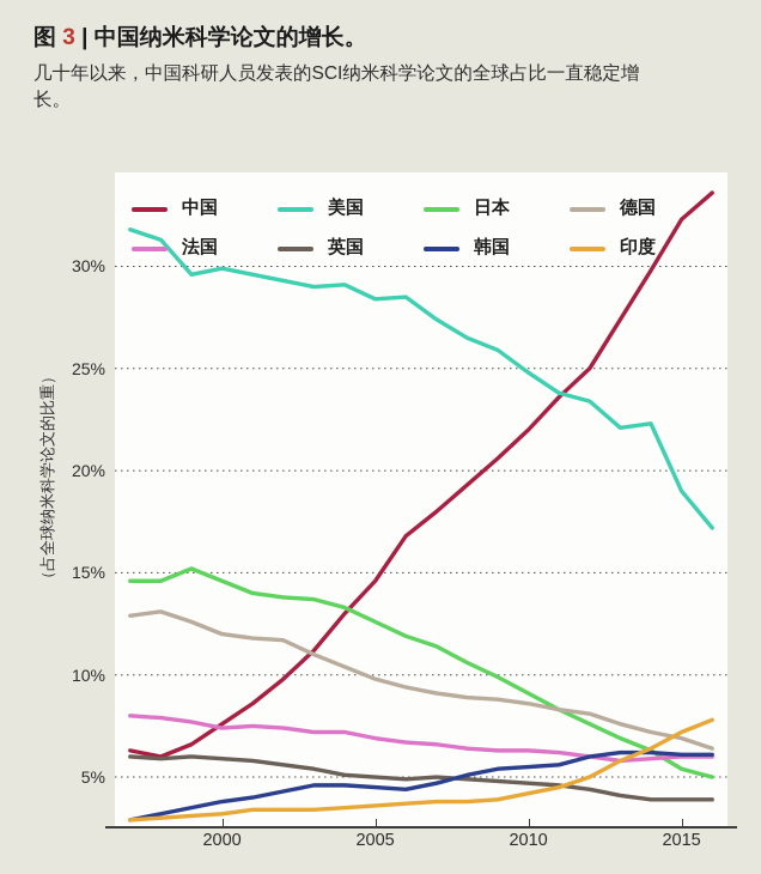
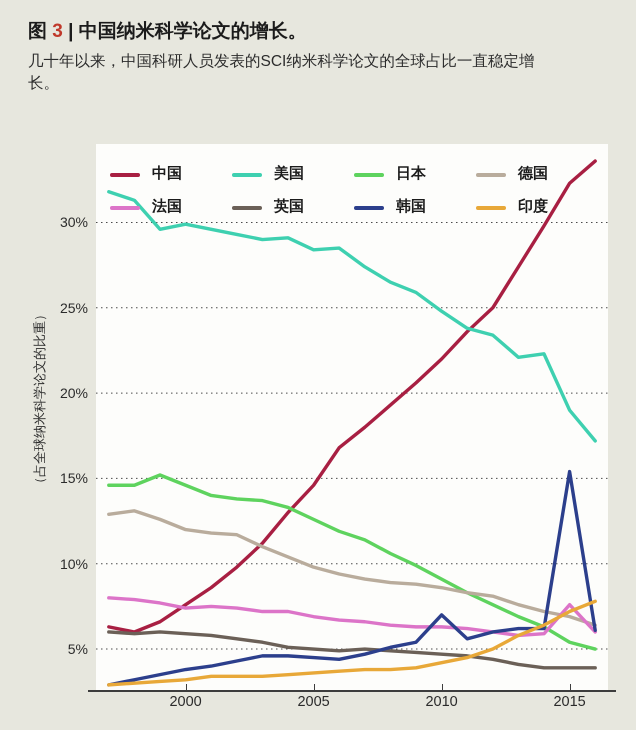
韩国/2010: 5.5% -> 7.0%
法国/2015: 6.0% -> 7.6%
韩国/2015: 6.1% -> 15.4%
